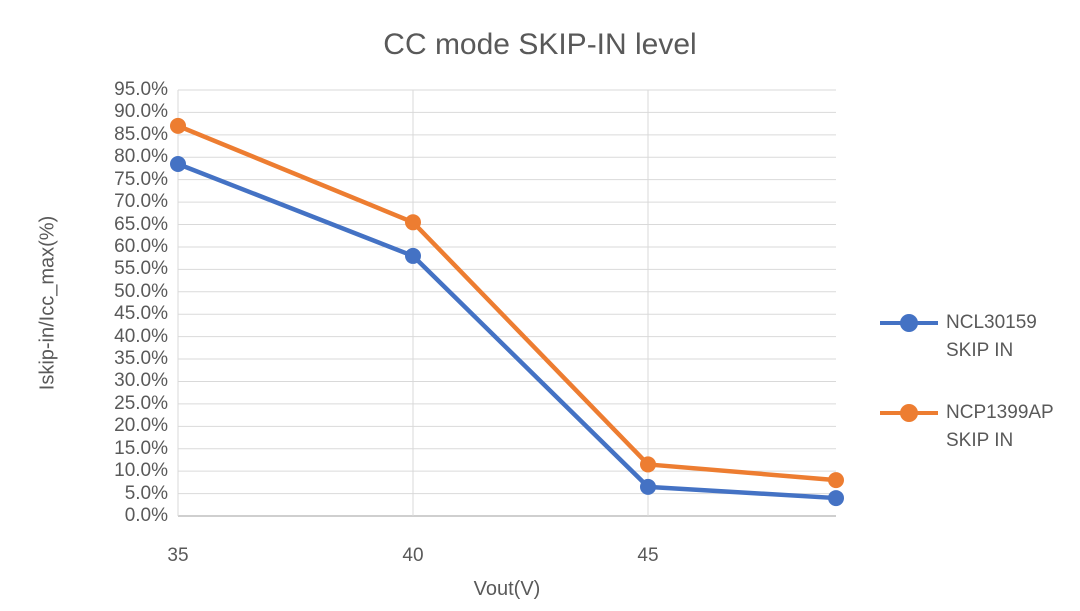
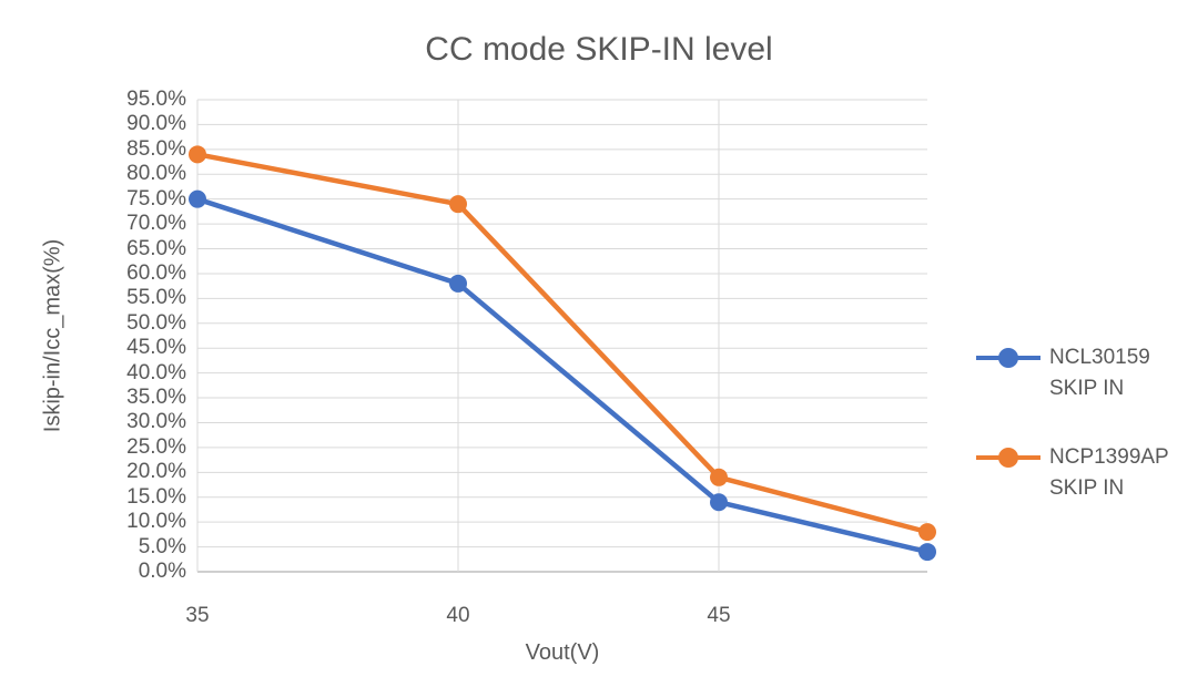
NCL30159 SKIP IN/35: 78% -> 75%
NCP1399AP SKIP IN/35: 87% -> 84%
NCP1399AP SKIP IN/40: 66% -> 74%
NCL30159 SKIP IN/45: 6% -> 14%
NCP1399AP SKIP IN/45: 12% -> 19%
